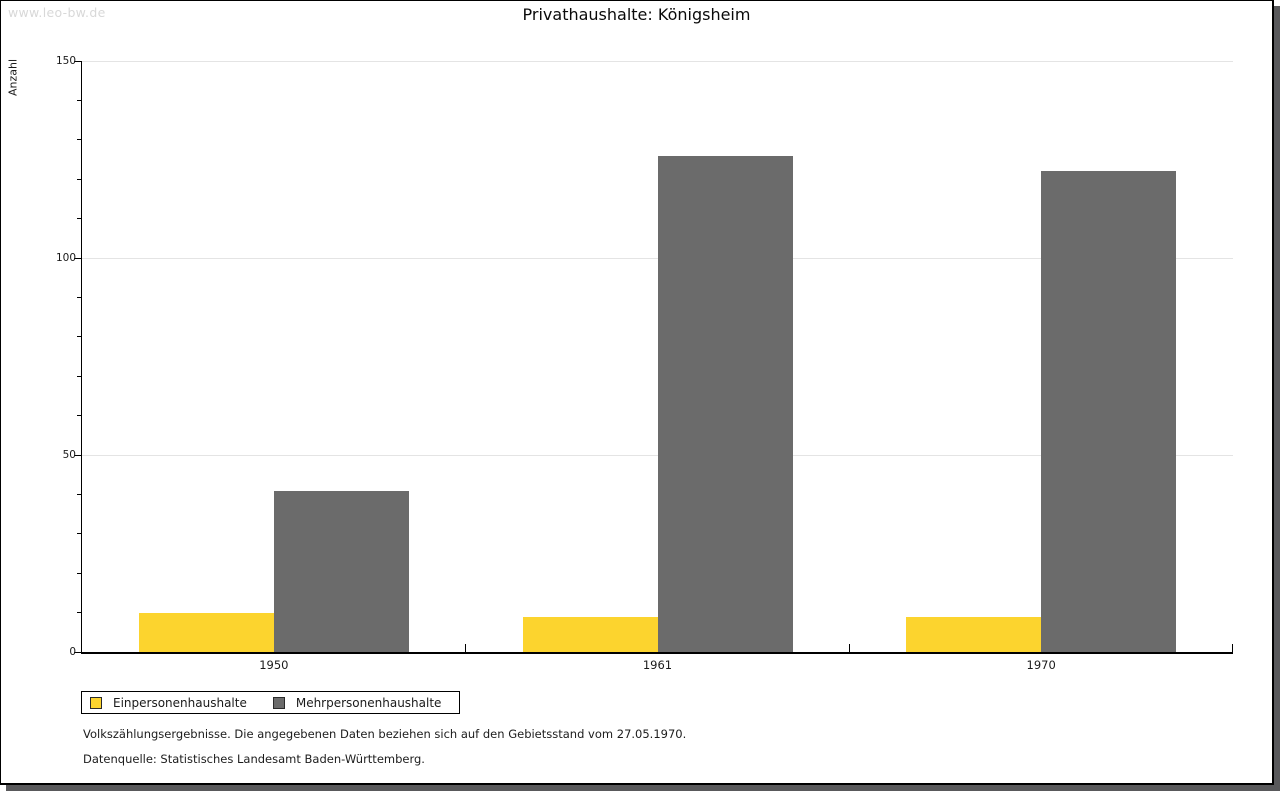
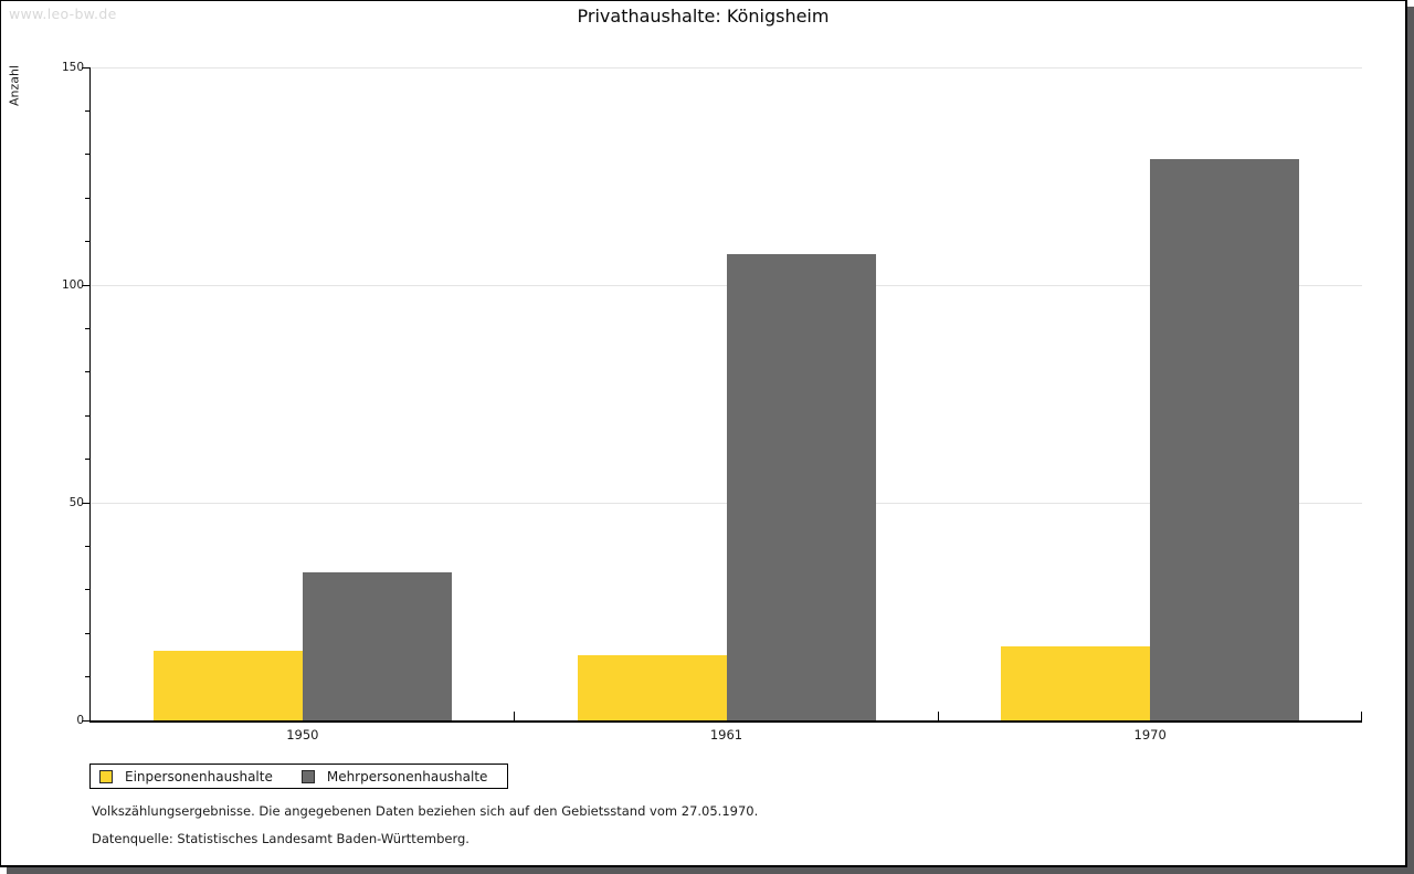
Einpersonenhaushalte/1950: 10 -> 16
Mehrpersonenhaushalte/1950: 41 -> 34
Einpersonenhaushalte/1961: 9 -> 15
Mehrpersonenhaushalte/1961: 126 -> 107
Einpersonenhaushalte/1970: 9 -> 17
Mehrpersonenhaushalte/1970: 122 -> 129
